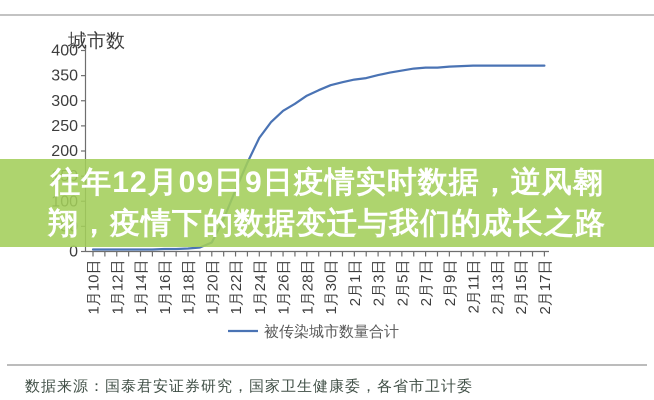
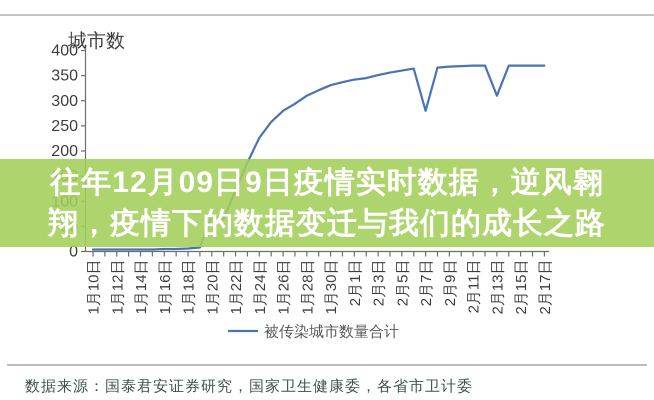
1月20日: 20 -> 70
2月7日: 370 -> 280
2月13日: 370 -> 310
